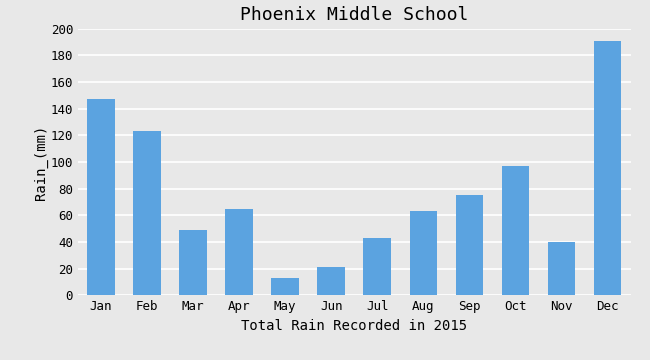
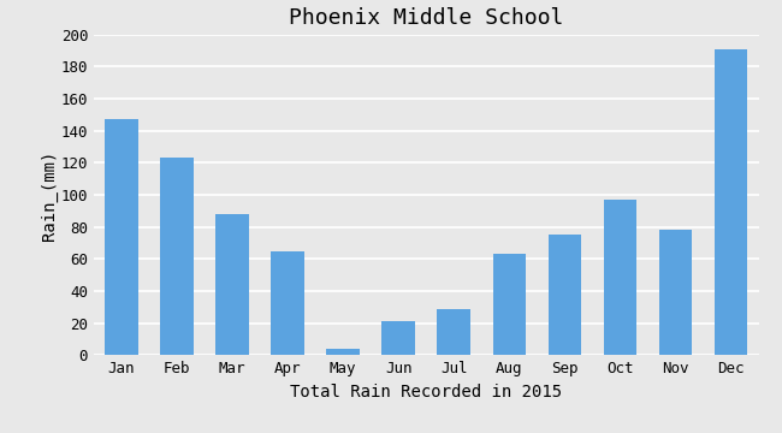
Mar: 49 -> 88
May: 13 -> 4
Jul: 43 -> 29
Nov: 40 -> 78
